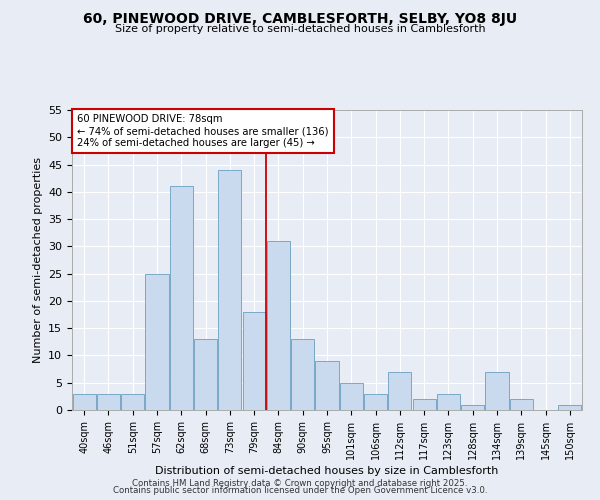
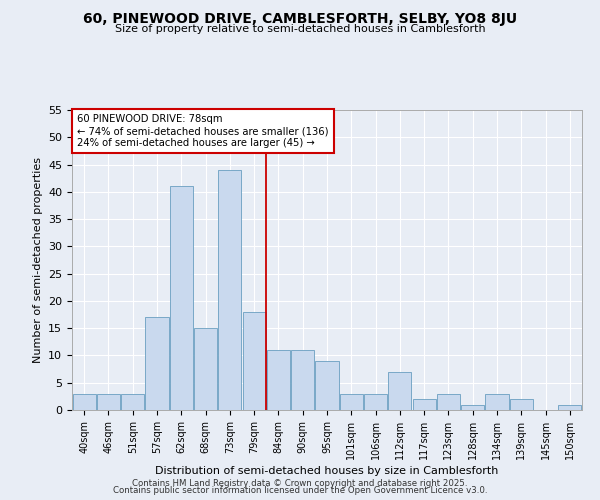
57sqm: 25 -> 17
68sqm: 13 -> 15
84sqm: 31 -> 11
90sqm: 13 -> 11
101sqm: 5 -> 3
134sqm: 7 -> 3
